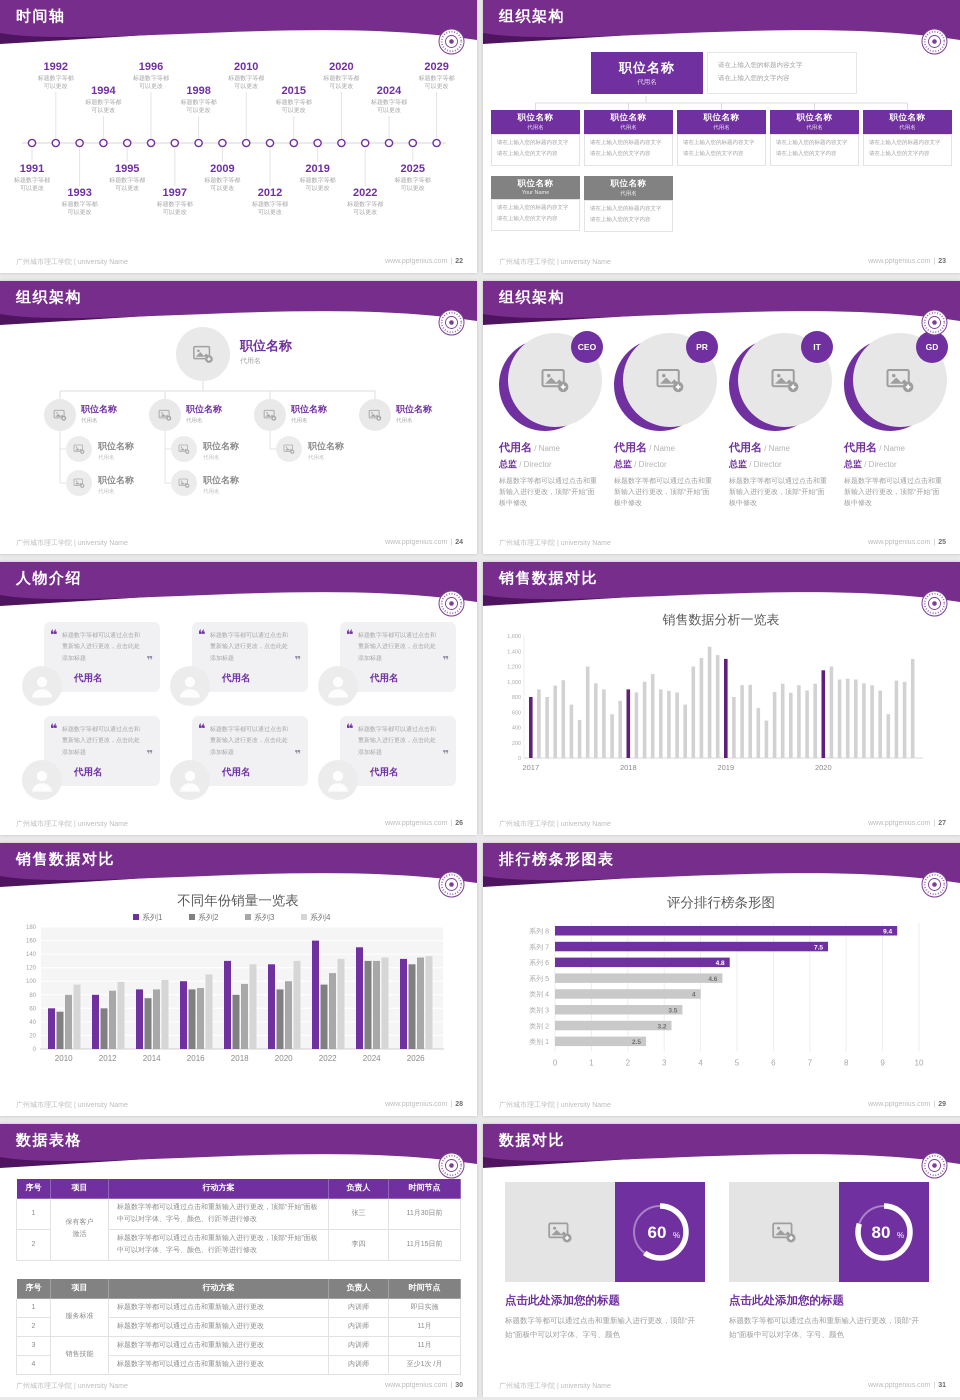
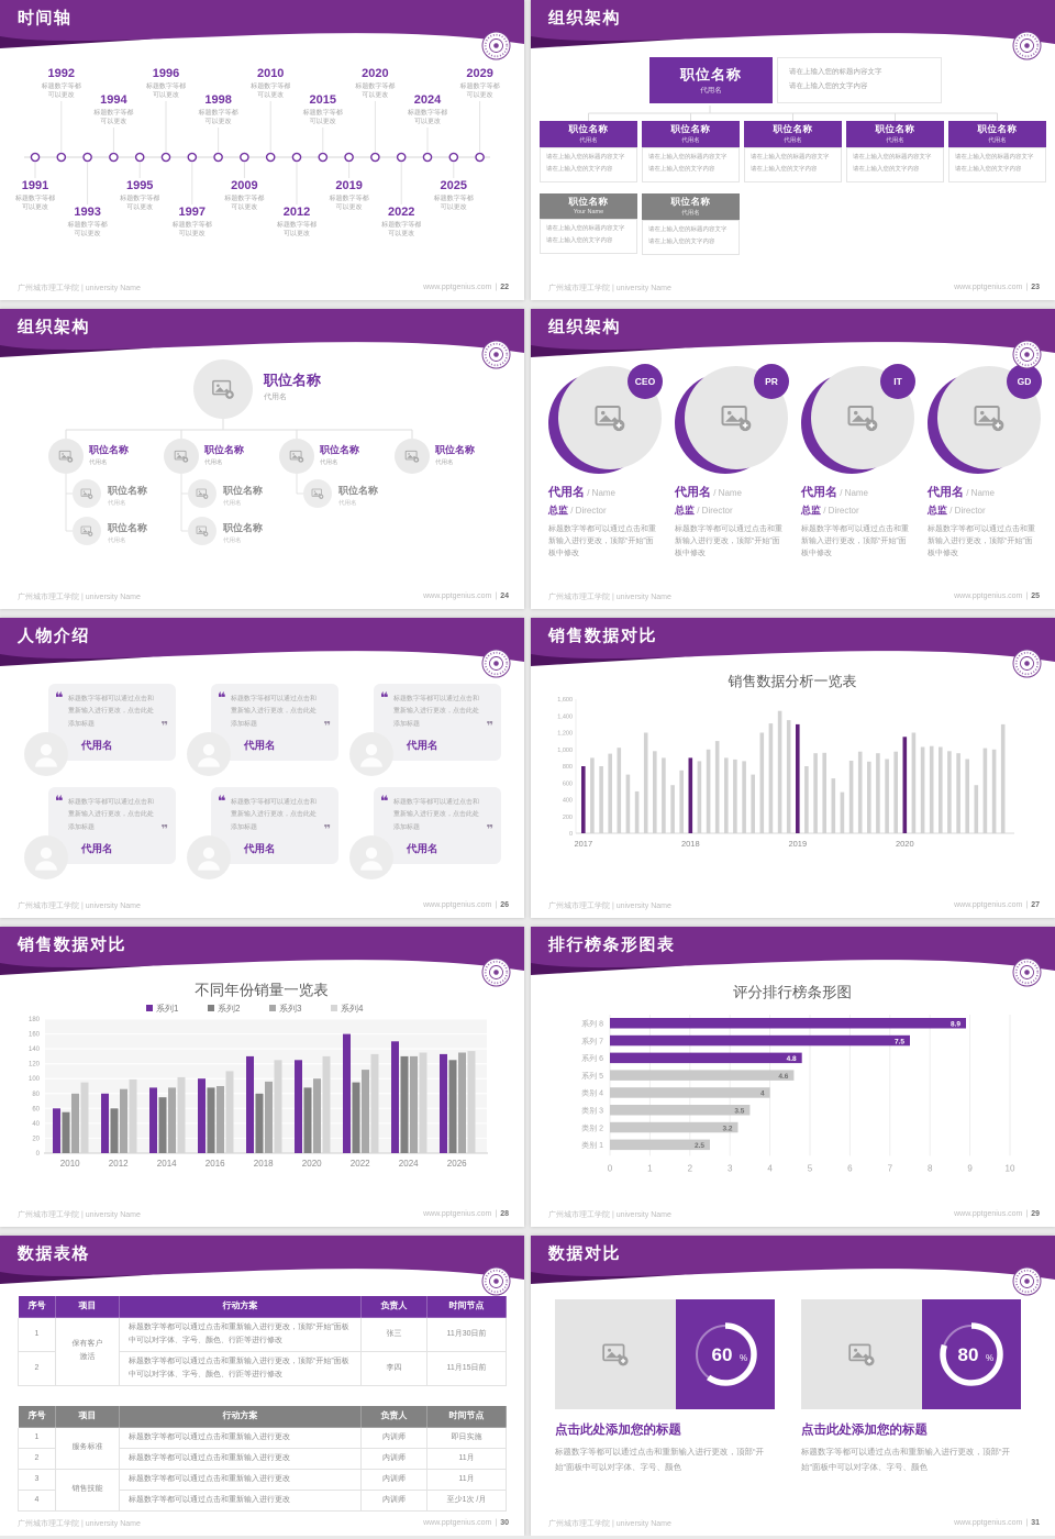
评分排行榜条形图/系列 8: 9.4 -> 8.9
